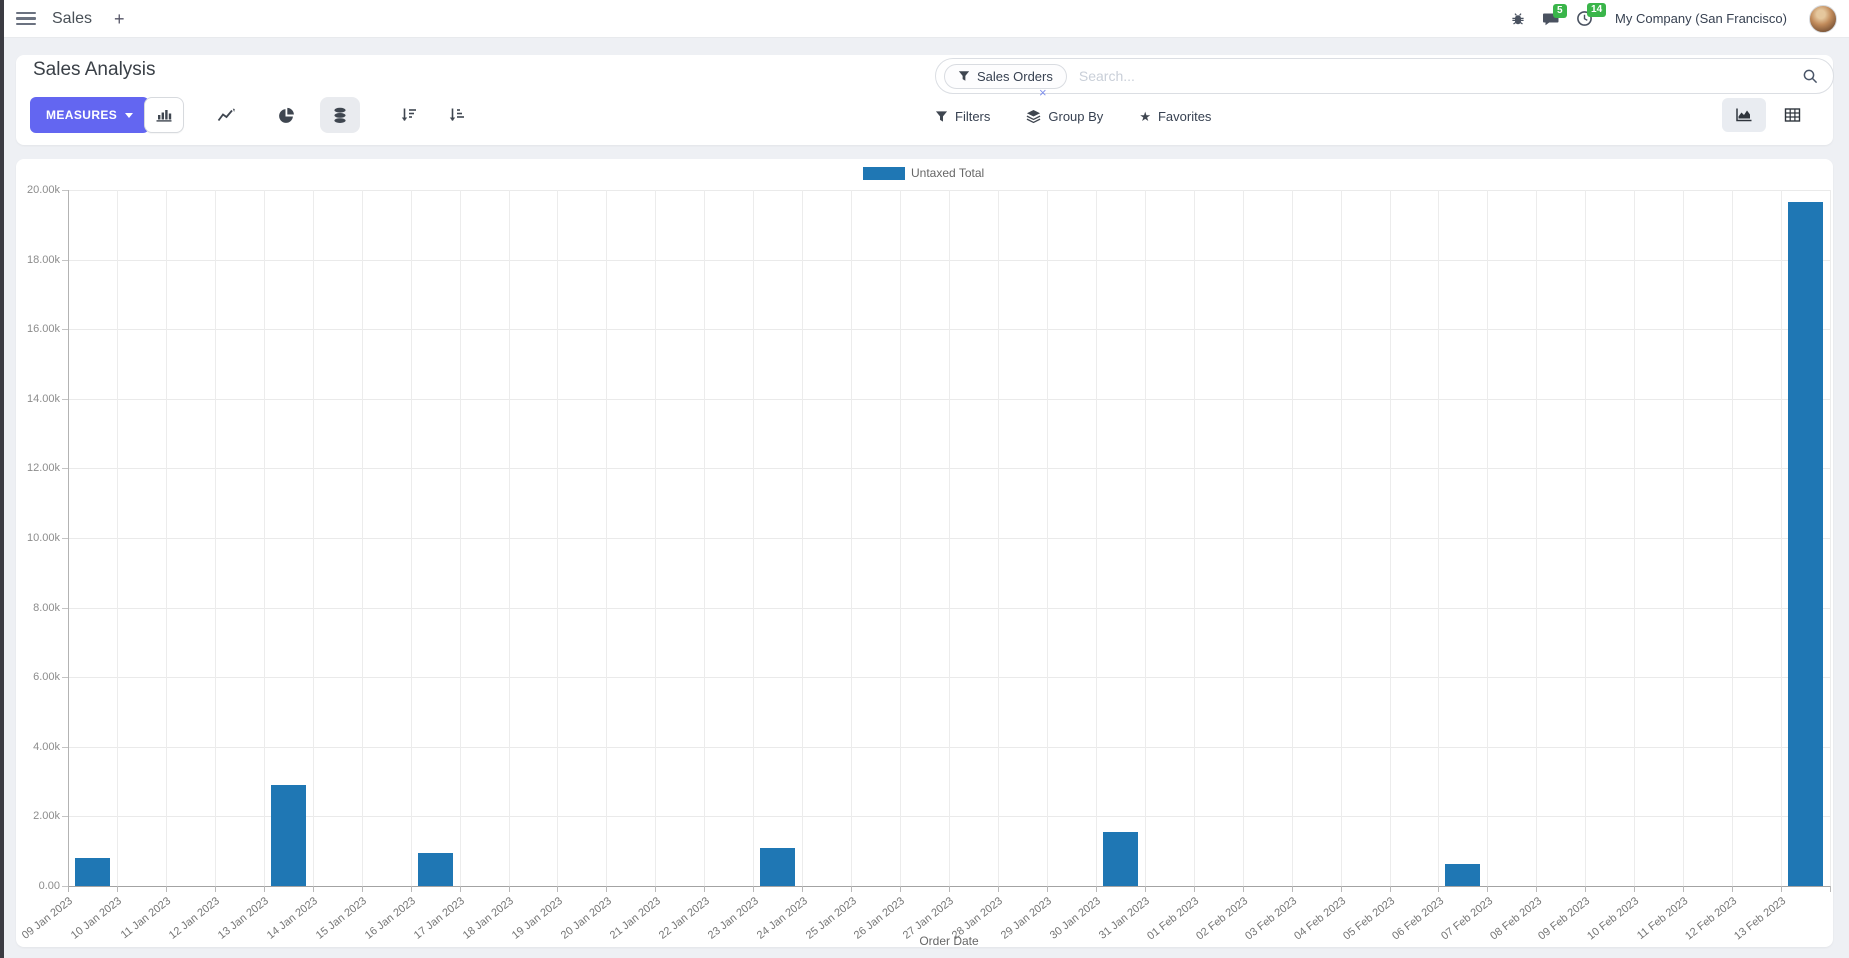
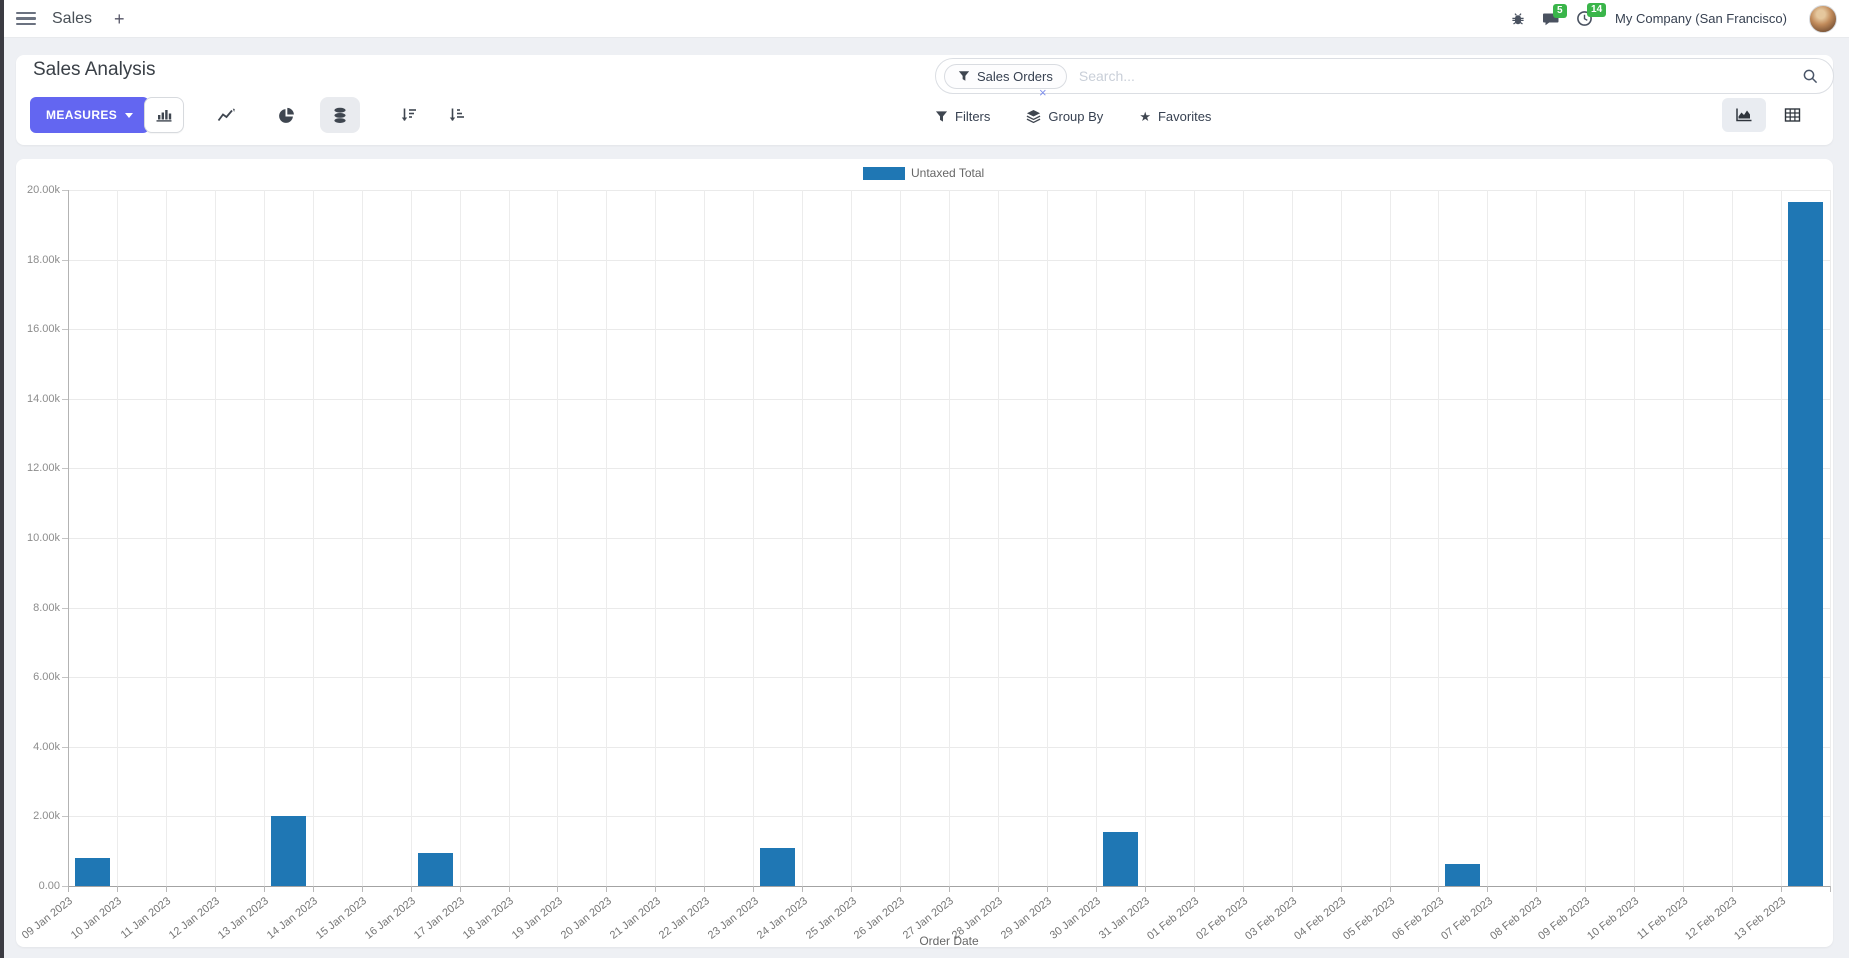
13 Jan 2023: 2.9k -> 2.0k
